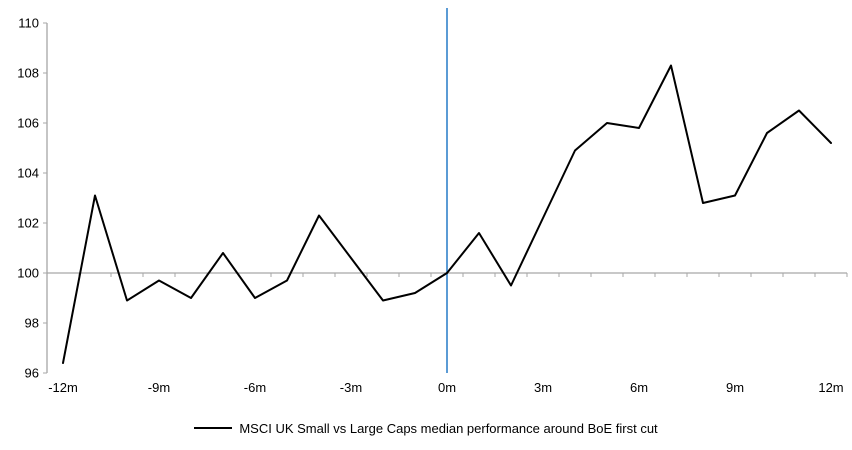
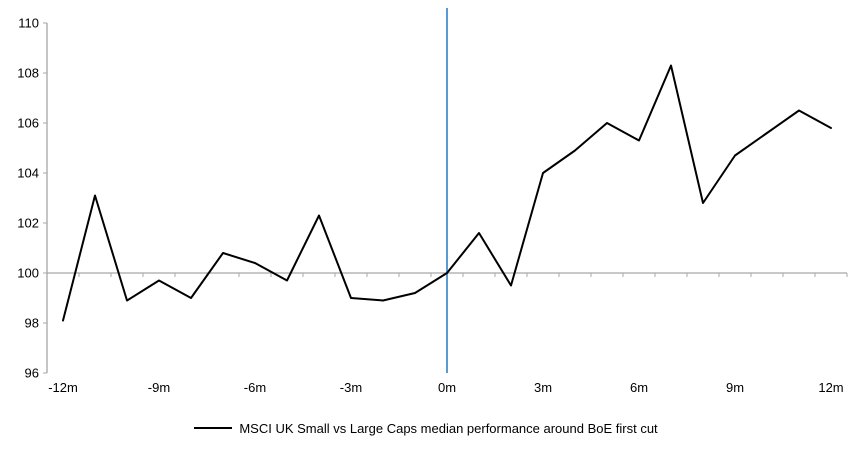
-12m: 96.4 -> 98.1
-6m: 99.0 -> 100.4
-3m: 100.6 -> 99.0
3m: 102.2 -> 104.0
6m: 105.8 -> 105.3
9m: 103.1 -> 104.7
12m: 105.2 -> 105.8
